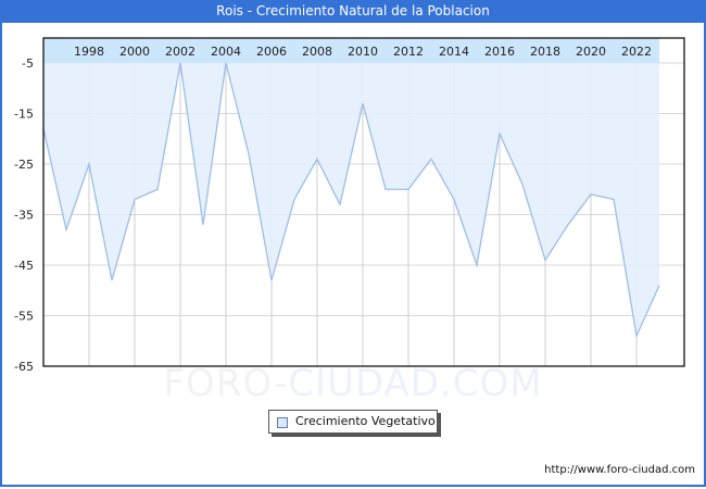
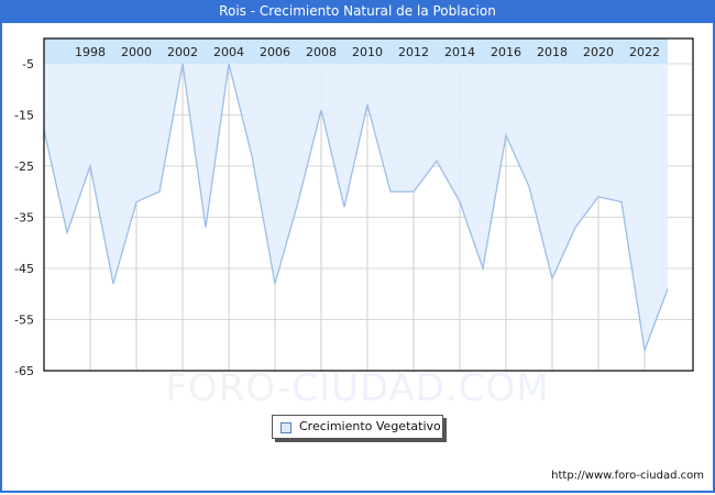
2008: -24 -> -14
2018: -44 -> -47
2022: -59 -> -61
